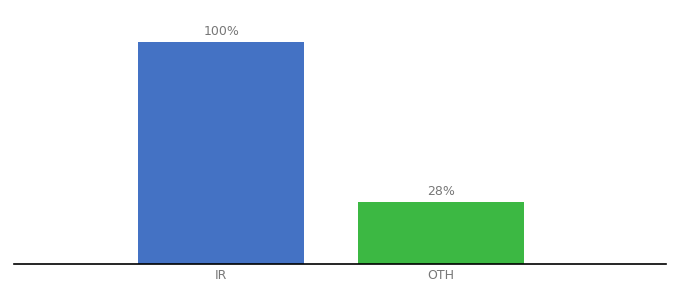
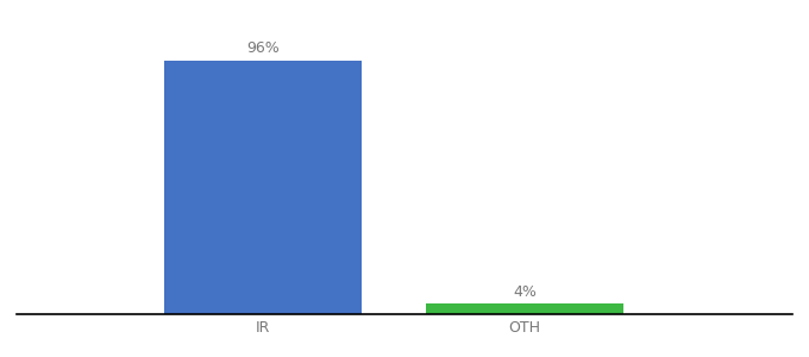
IR: 100% -> 96%
OTH: 28% -> 4%
